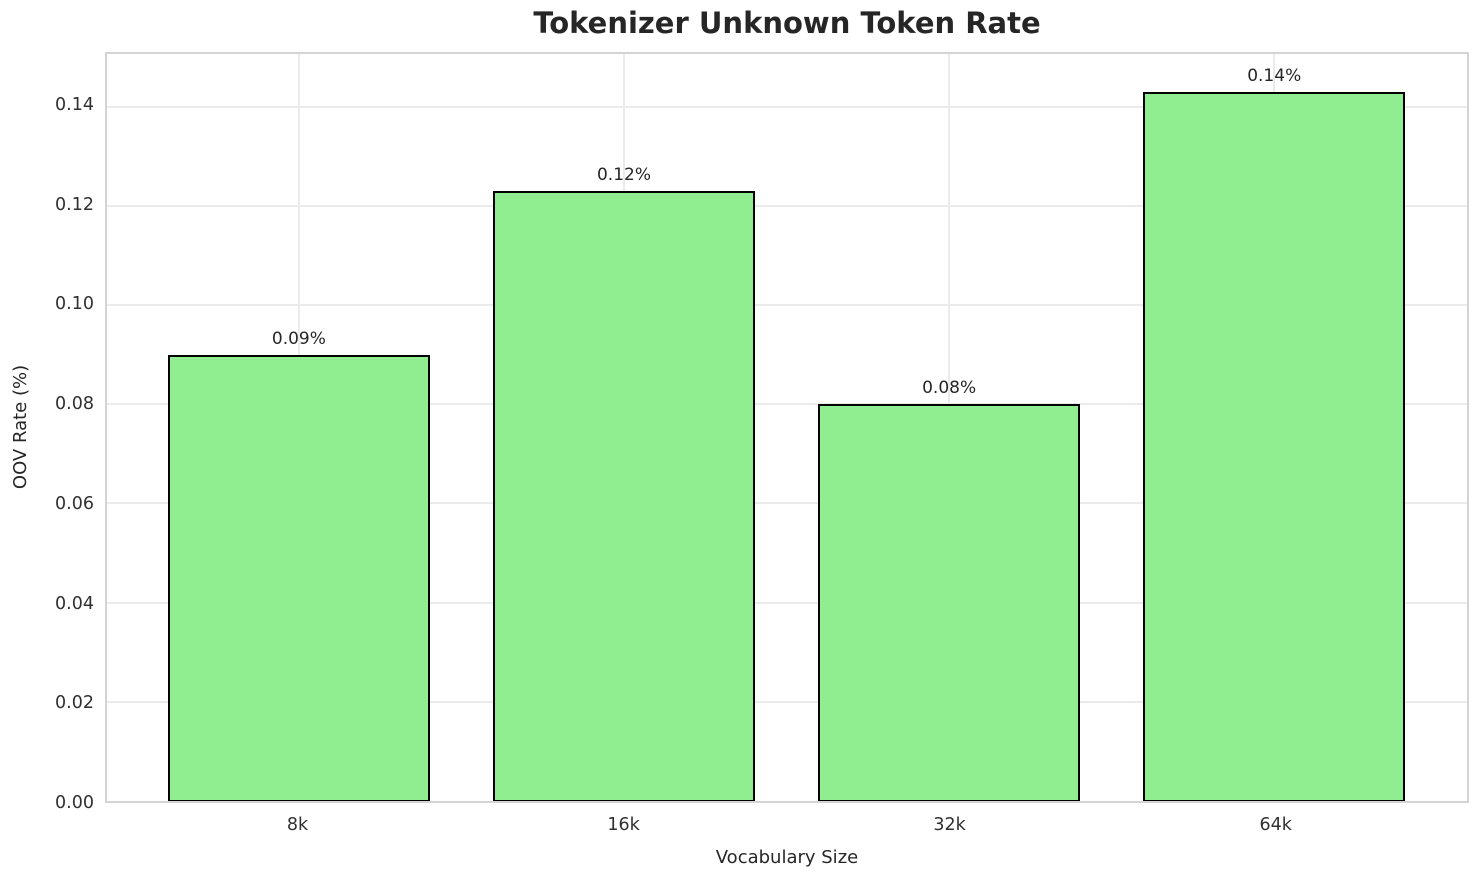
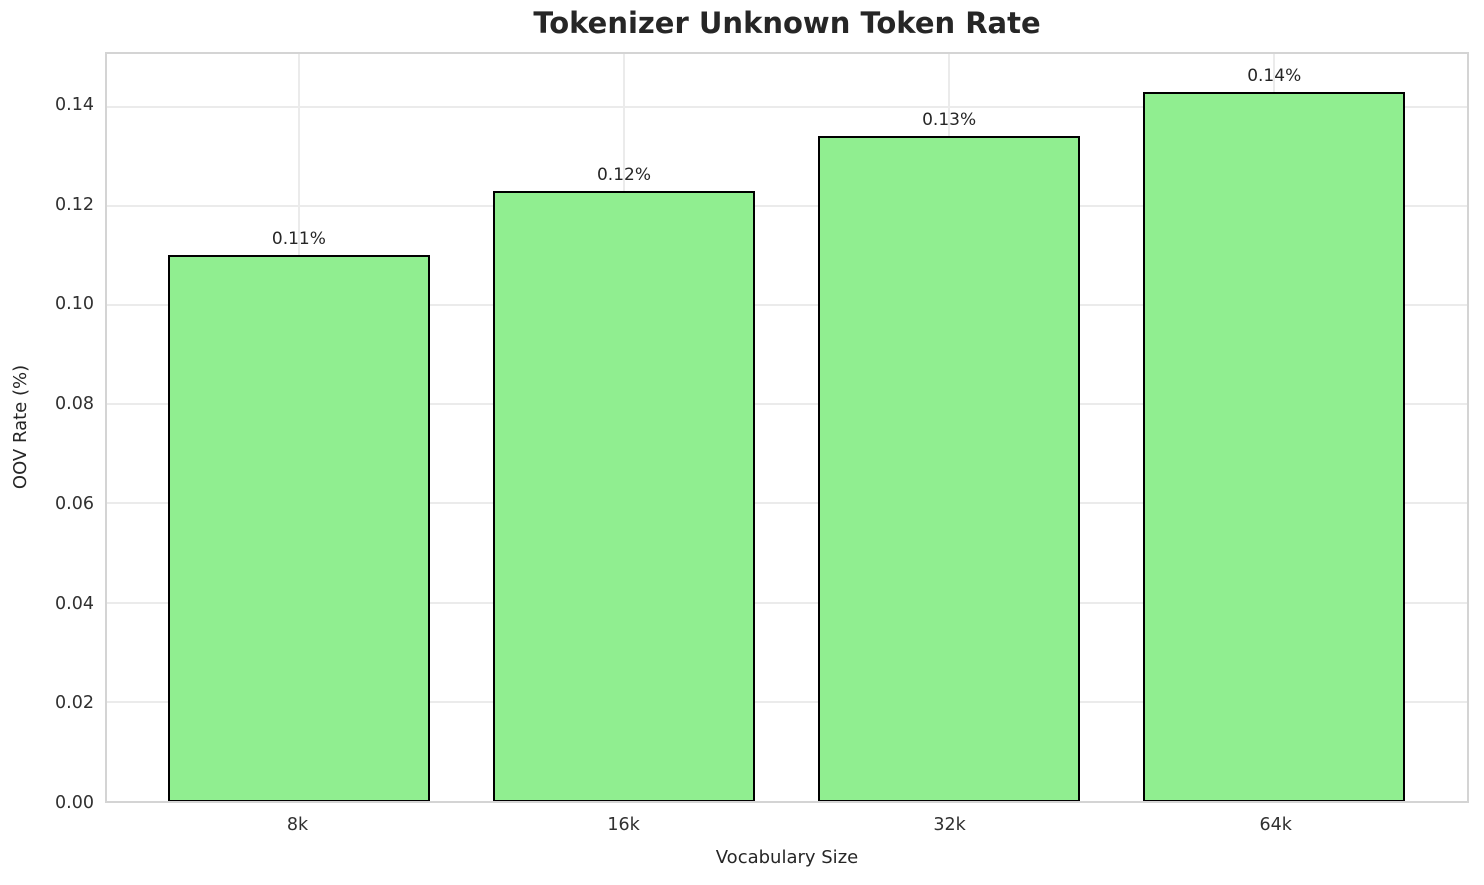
8k: 0.09% -> 0.11%
32k: 0.08% -> 0.13%
